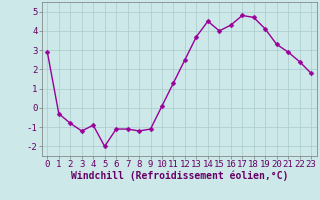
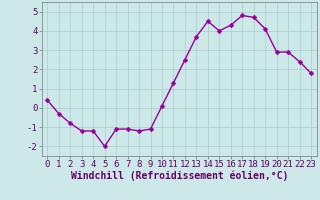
0: 2.9 -> 0.4
4: -0.9 -> -1.2
20: 3.3 -> 2.9
